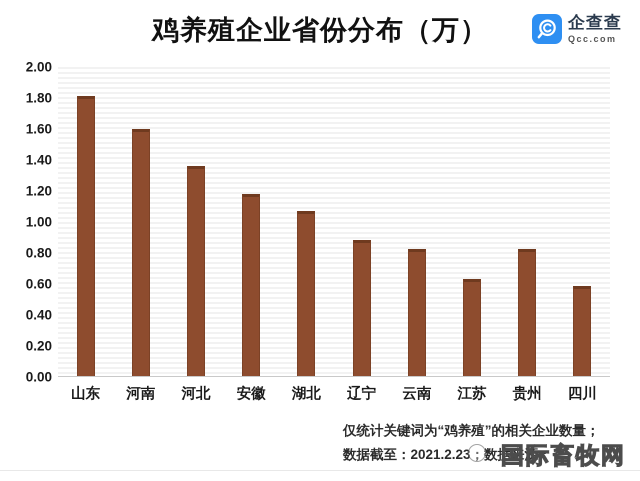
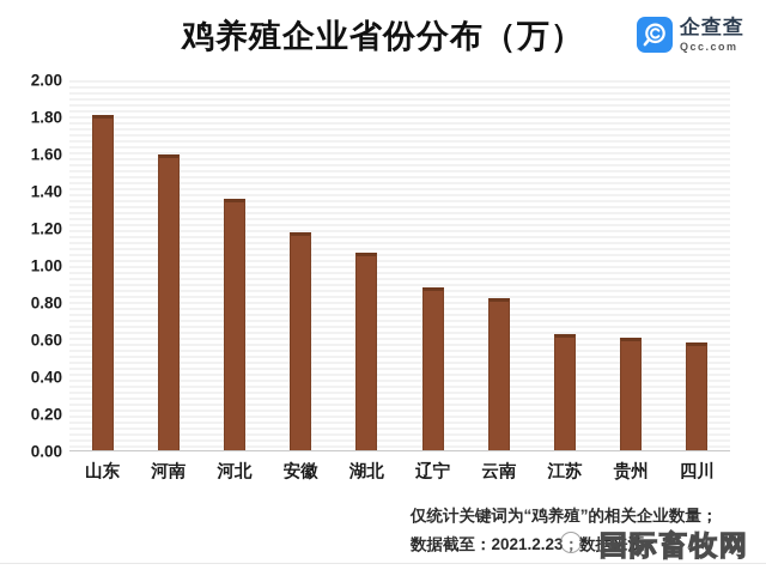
贵州: 0.82 -> 0.61
